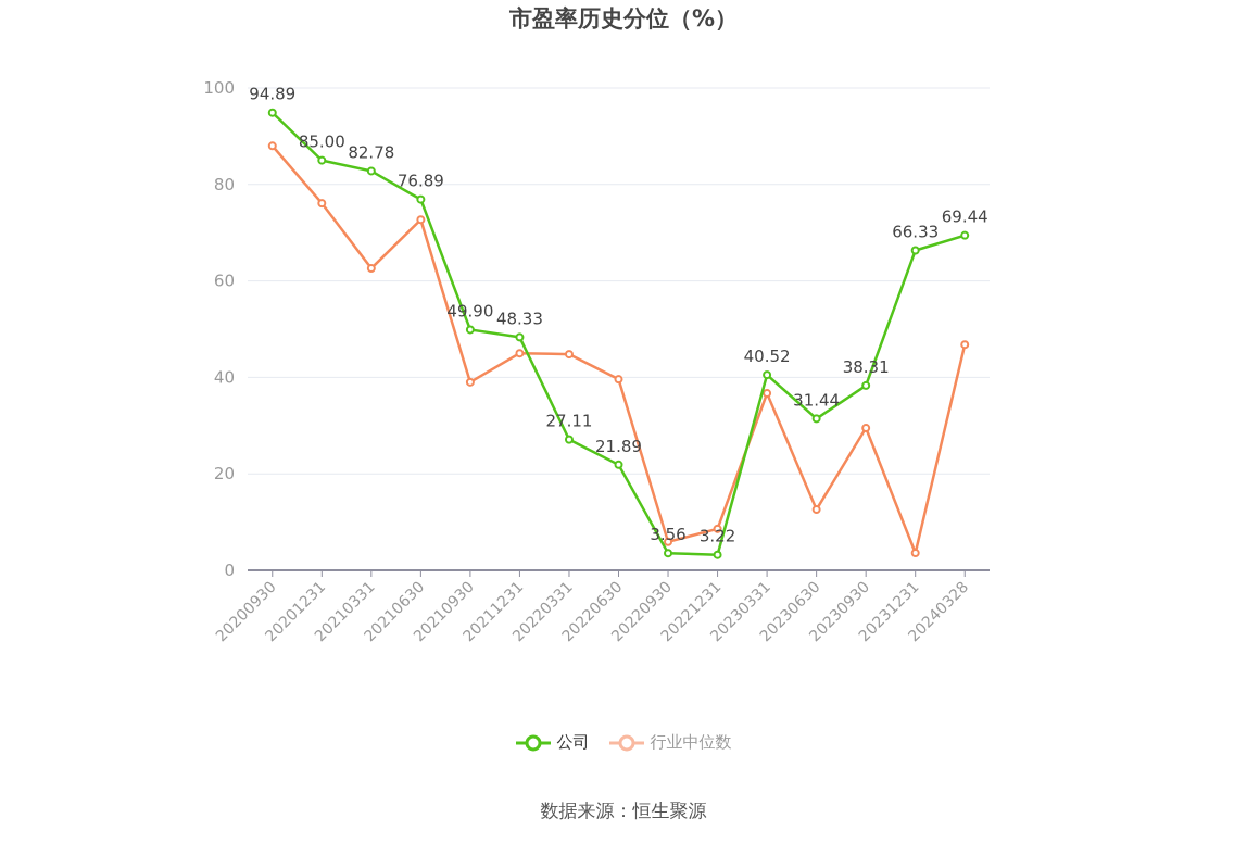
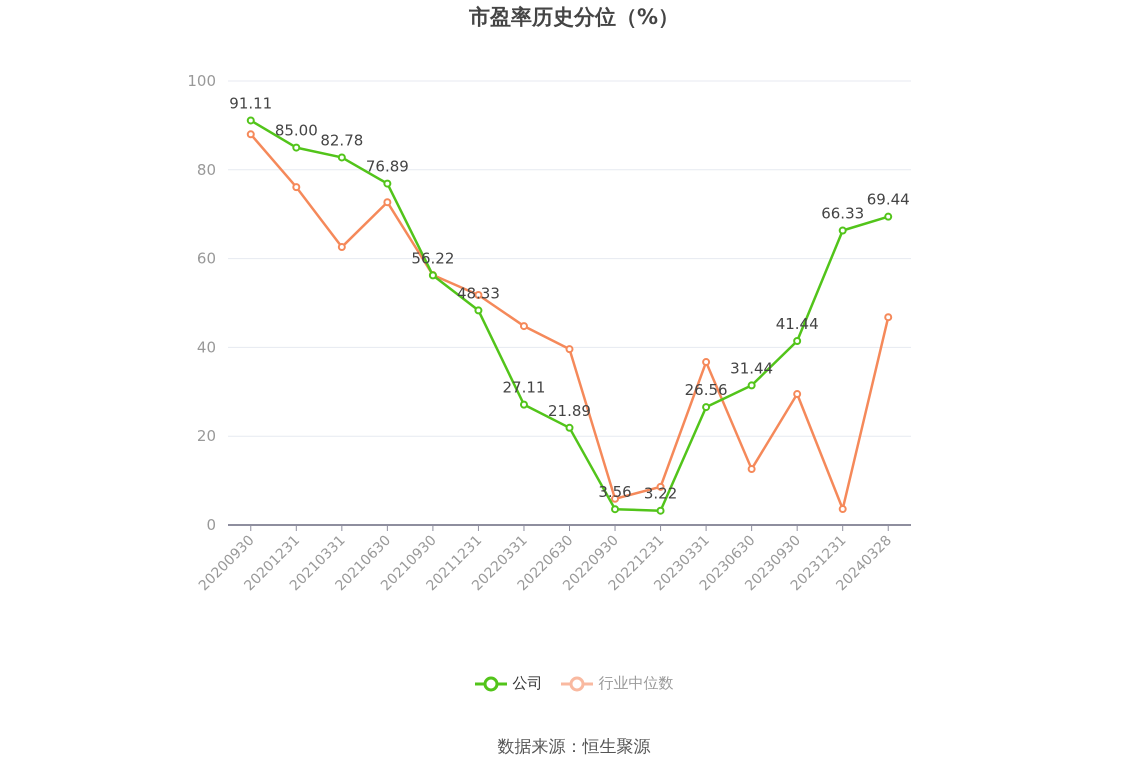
公司/20200930: 94.89 -> 91.11
公司/20210930: 49.90 -> 56.22
行业中位数/20210930: 39 -> 56
行业中位数/20211231: 45 -> 52
公司/20230331: 40.52 -> 26.56
公司/20230930: 38.31 -> 41.44
